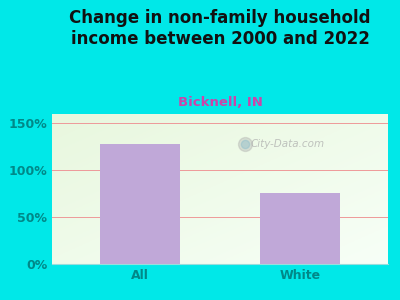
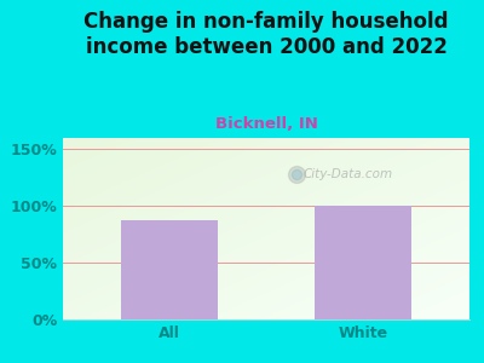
All: 128% -> 88%
White: 76% -> 100%
